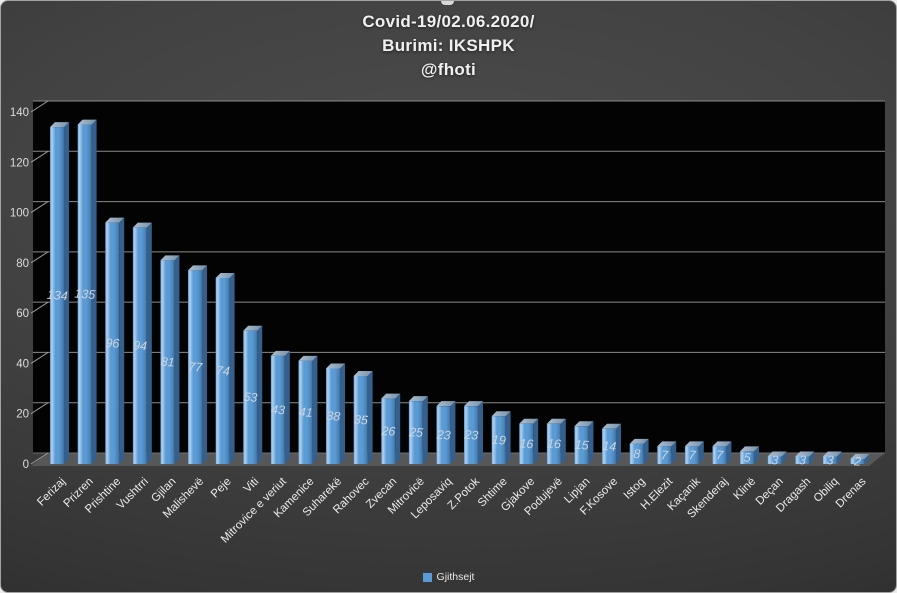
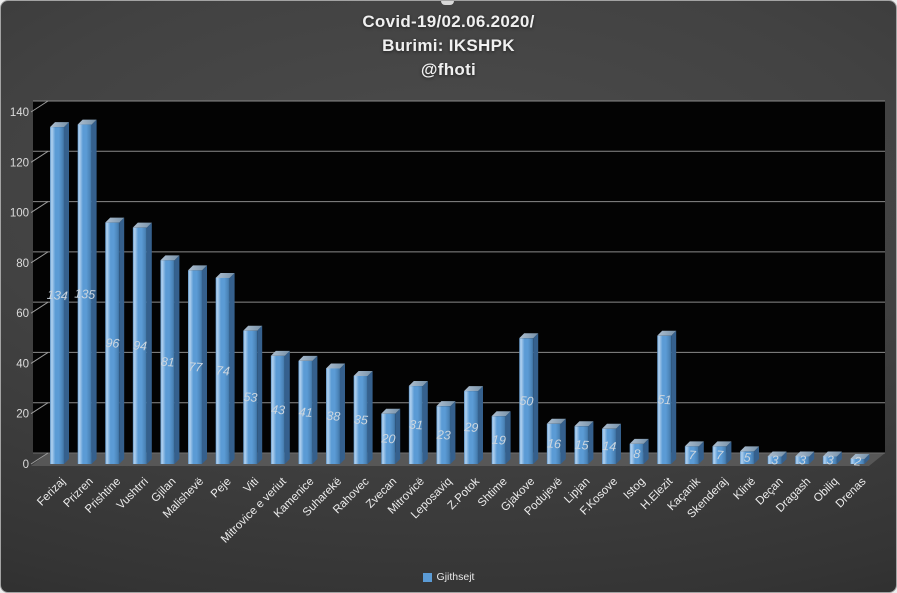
Zvecan: 26 -> 20
Mitrovicë: 25 -> 31
Z.Potok: 23 -> 29
Gjakove: 16 -> 50
H.Elezit: 7 -> 51
